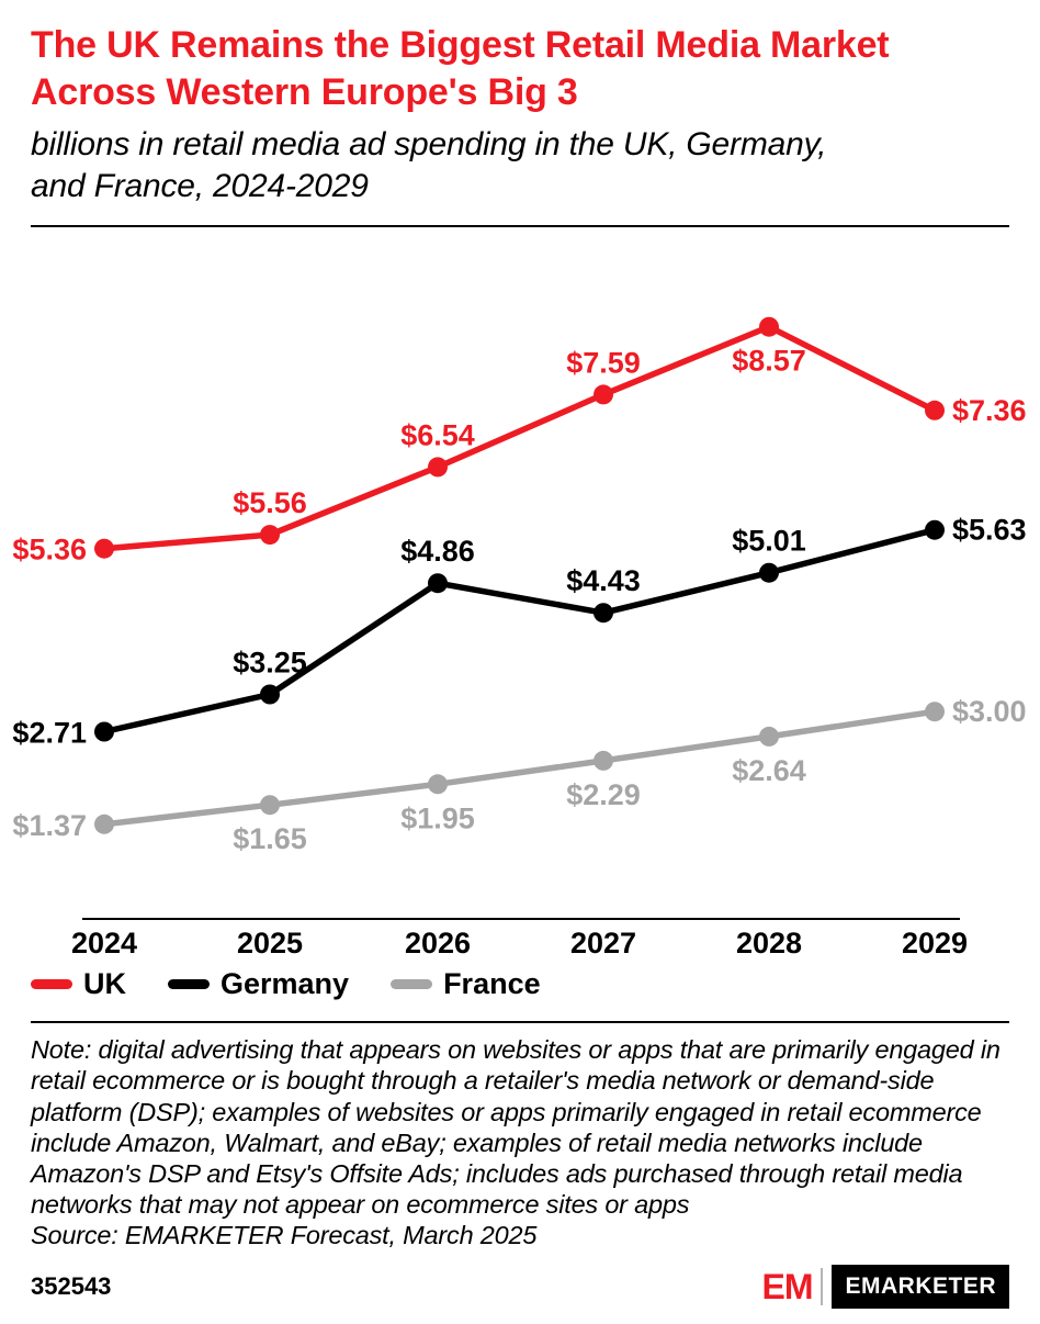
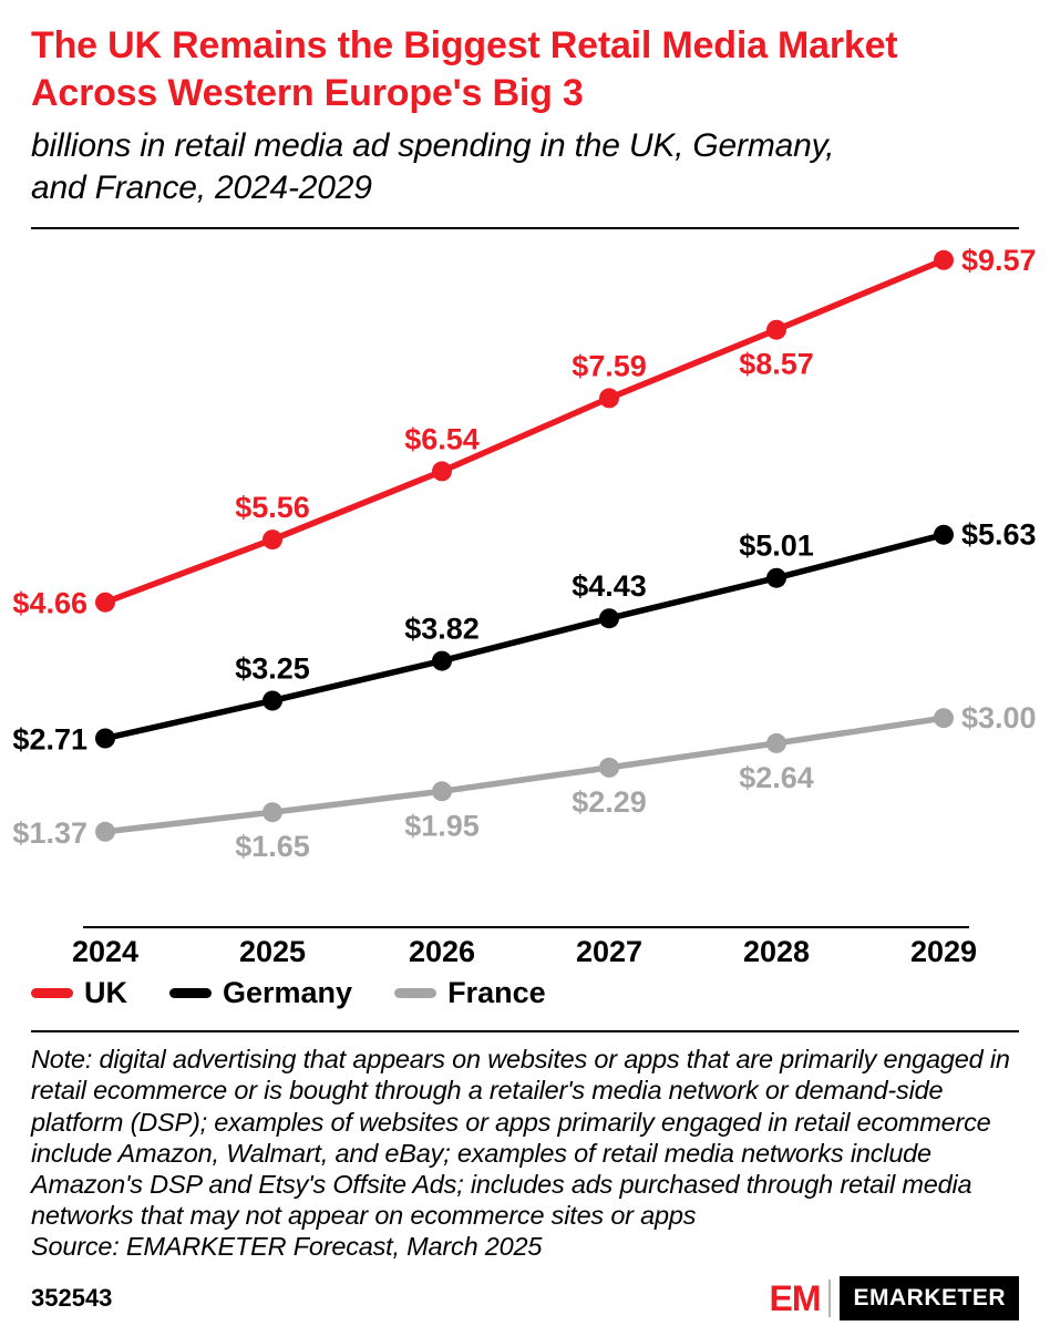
UK/2024: $5.36 -> $4.66
Germany/2026: $4.86 -> $3.82
UK/2029: $7.36 -> $9.57
